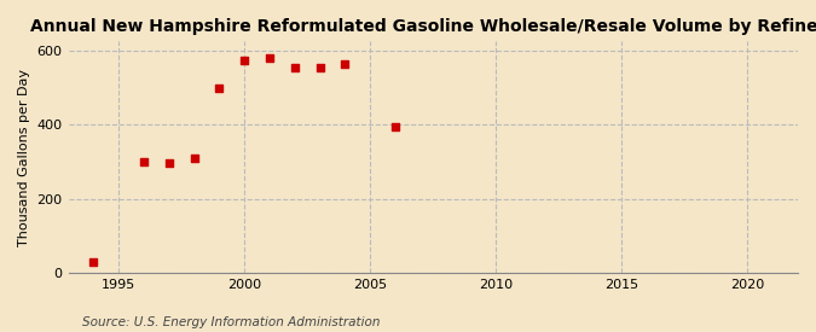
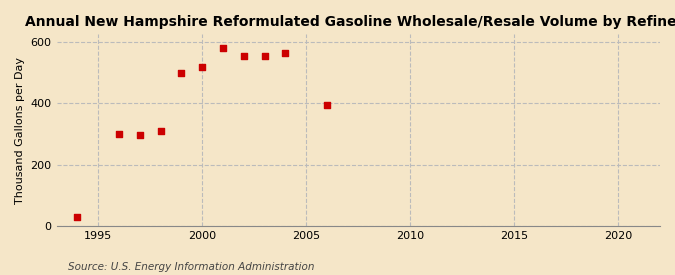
2000: 575 -> 520
